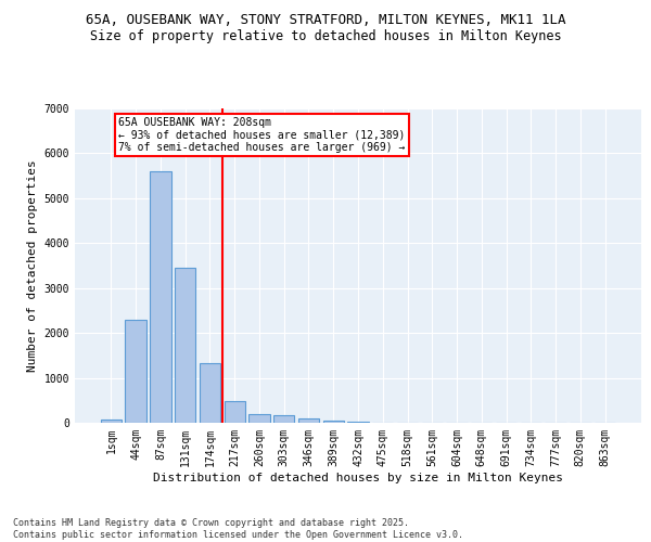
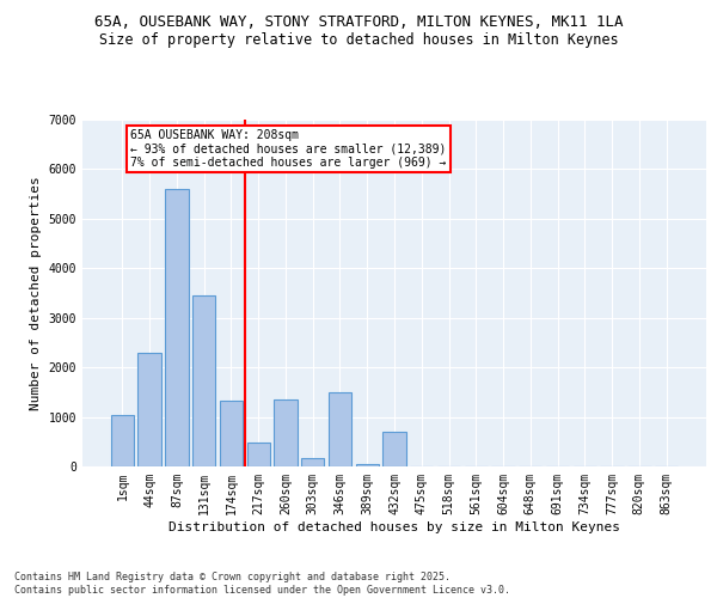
1sqm: 70 -> 1050
260sqm: 200 -> 1350
346sqm: 80 -> 1500
432sqm: 20 -> 700
